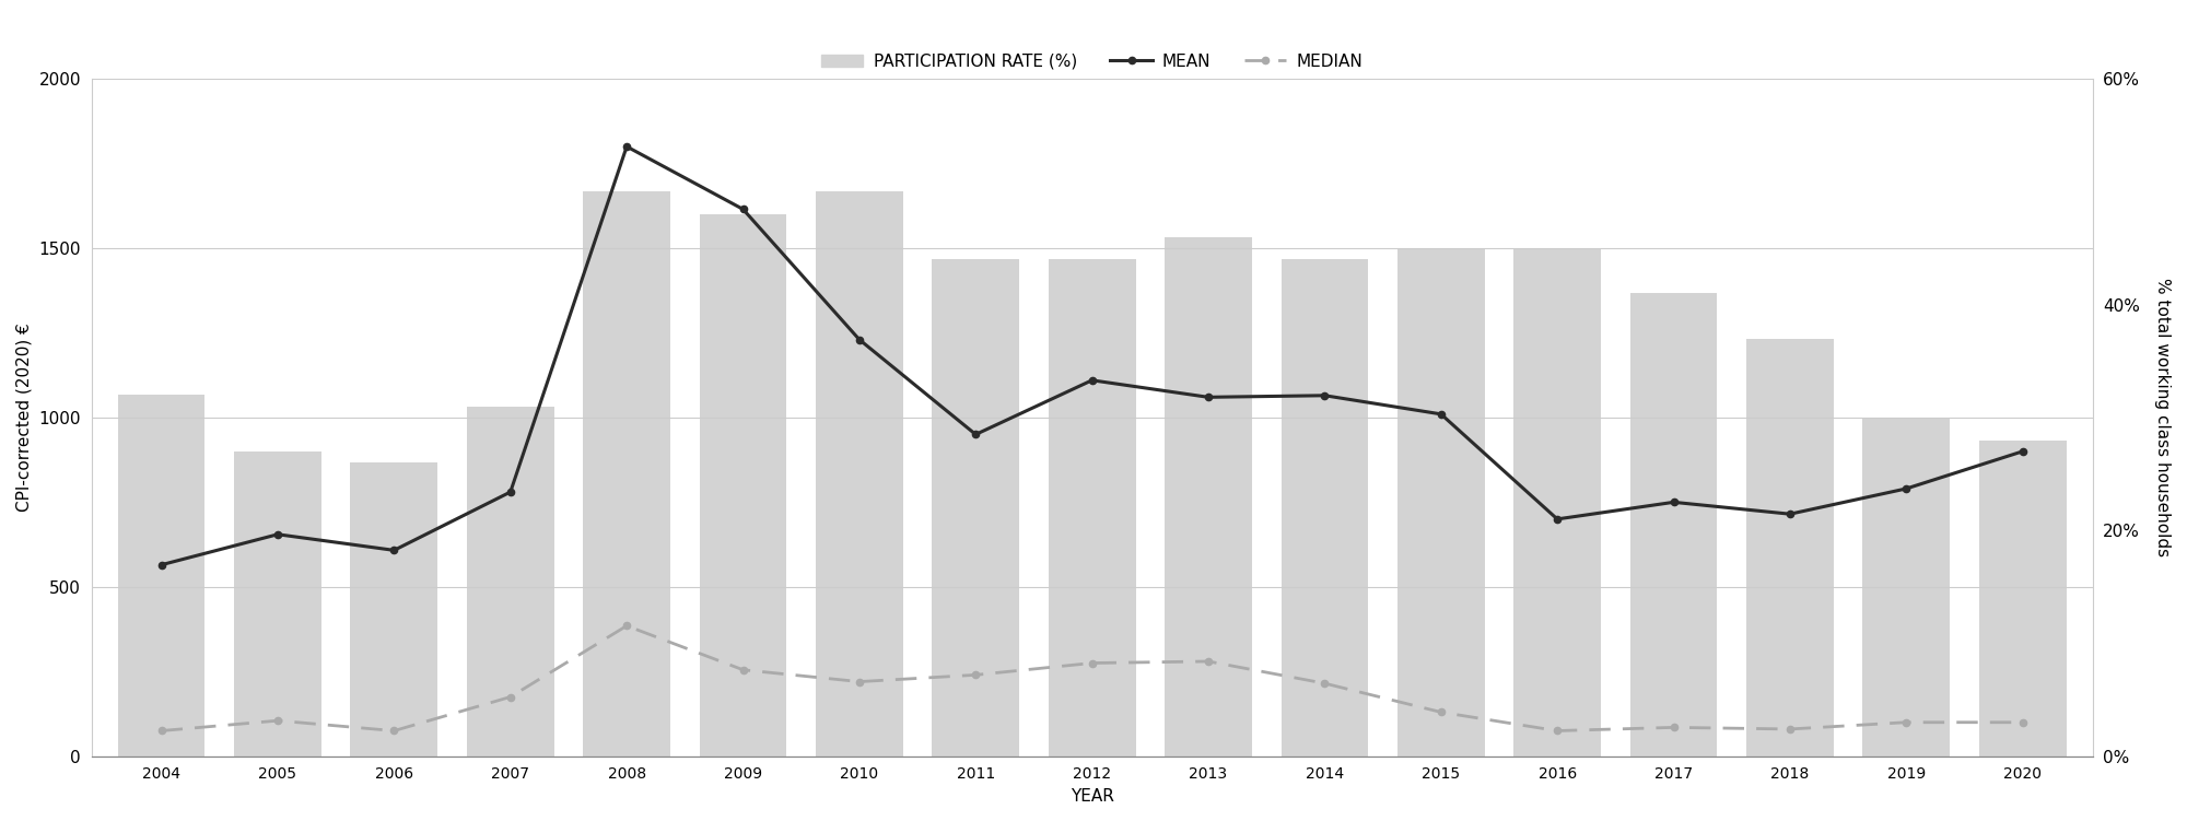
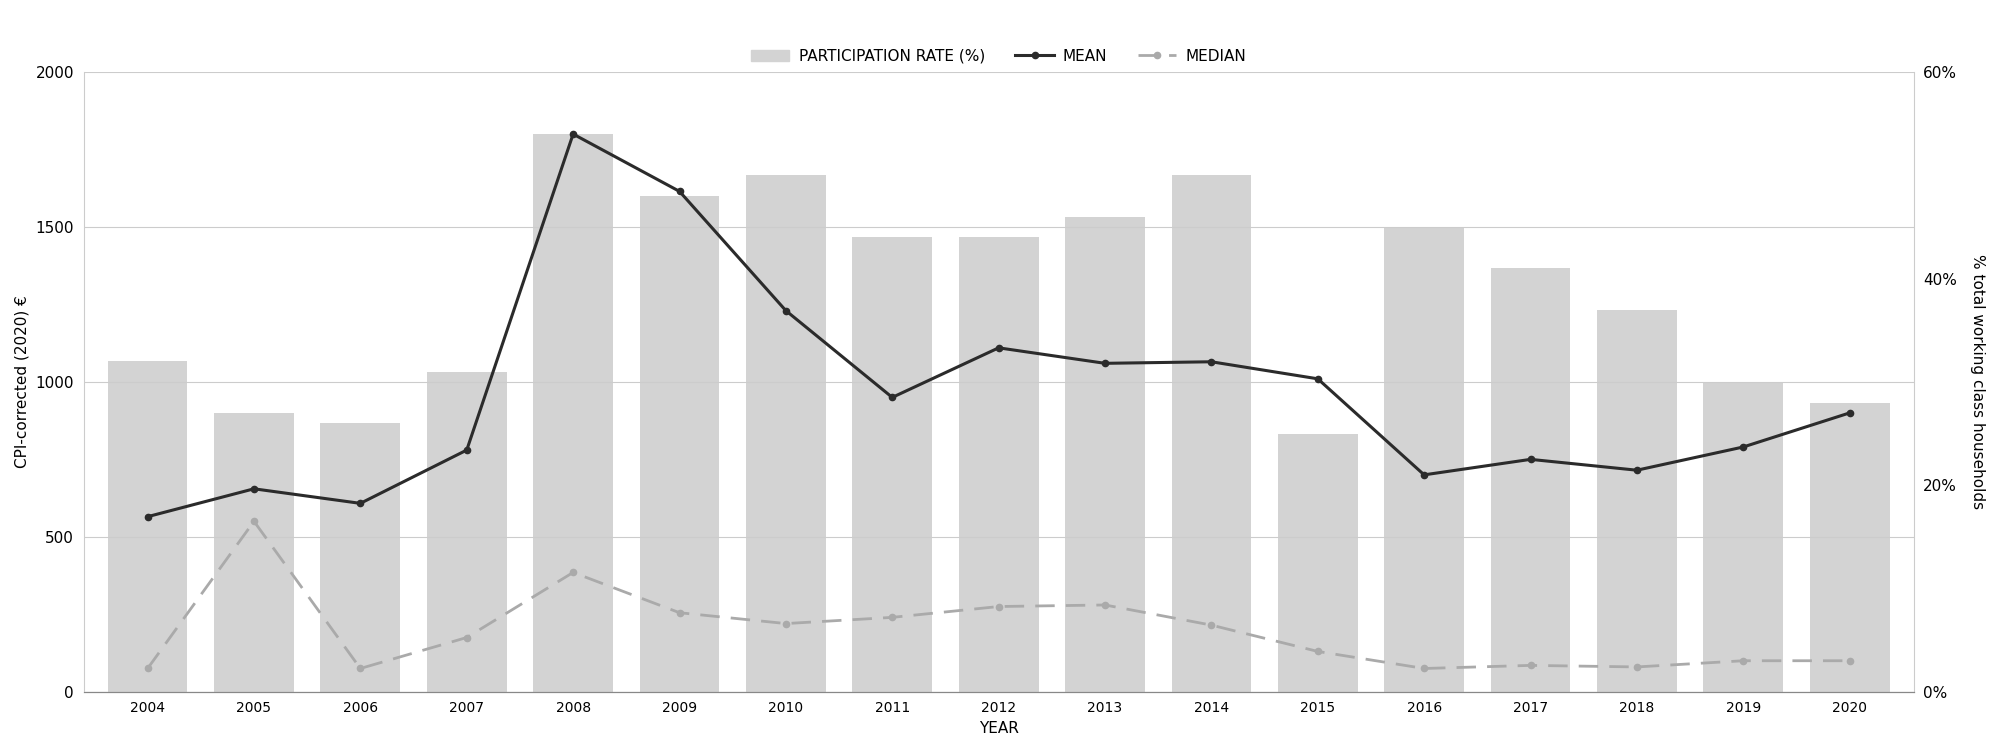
MEDIAN/2005: 105 -> 550
PARTICIPATION RATE (%)/2008: 50% -> 54%
PARTICIPATION RATE (%)/2014: 44% -> 50%
PARTICIPATION RATE (%)/2015: 45% -> 25%
